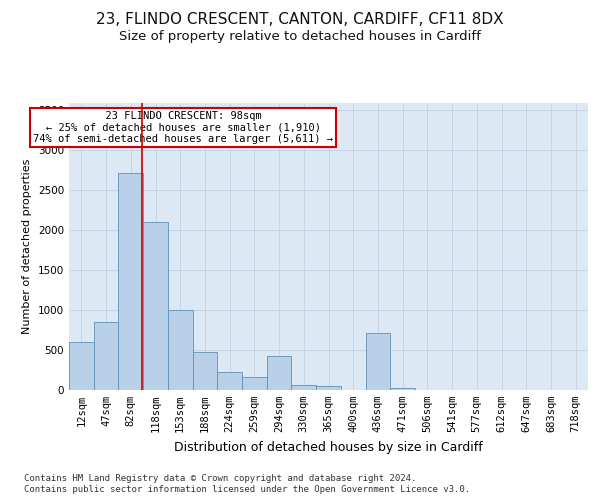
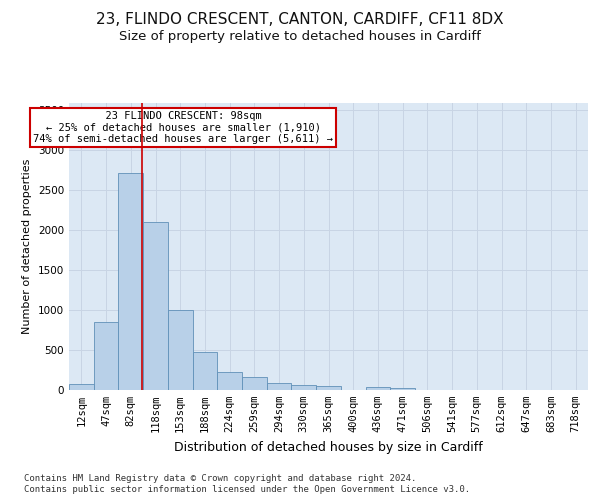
12sqm: 600 -> 80
294sqm: 420 -> 90
436sqm: 720 -> 40
